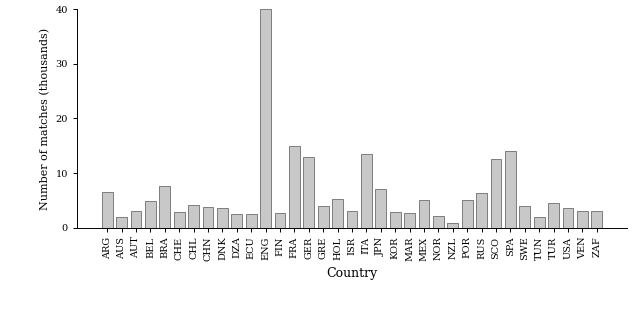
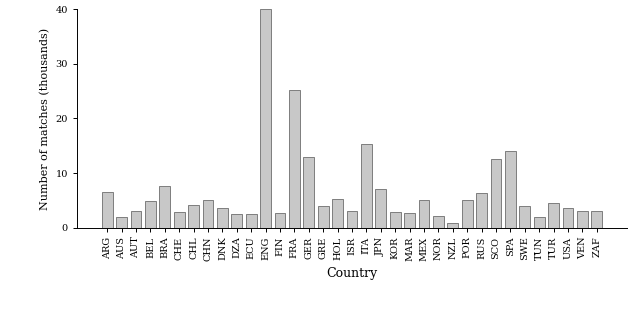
CHN: 3.8 -> 5.0
FRA: 15.0 -> 25.2
ITA: 13.5 -> 15.4
